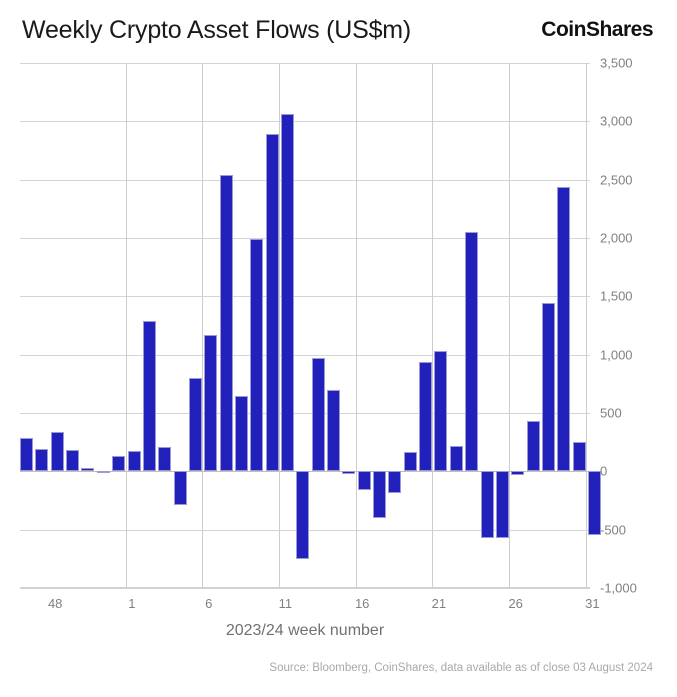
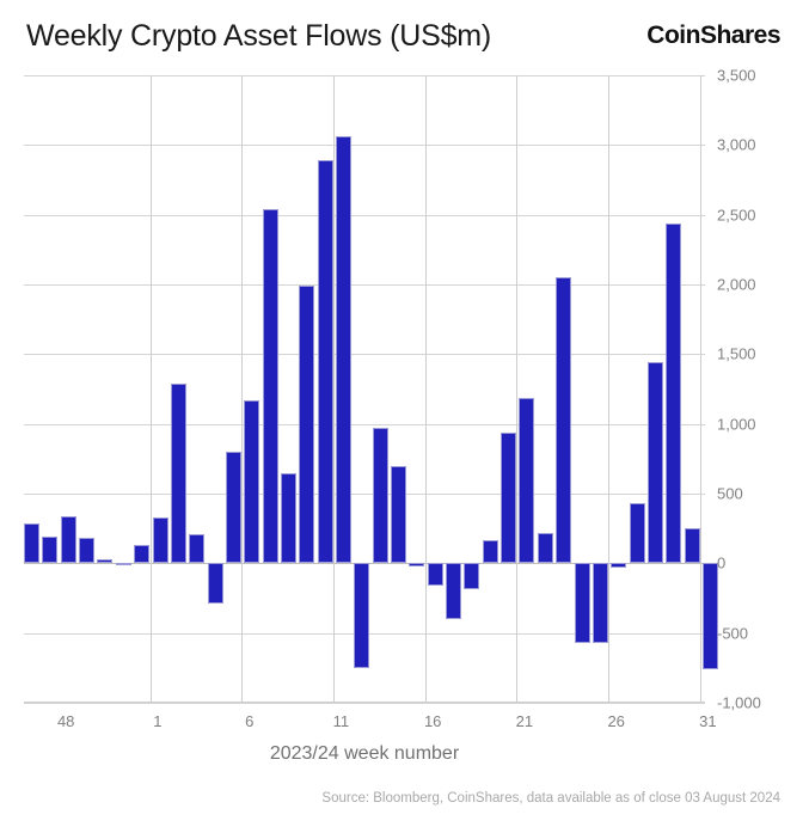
1: 180 -> 330
21: 1040 -> 1190
31: -540 -> -760
